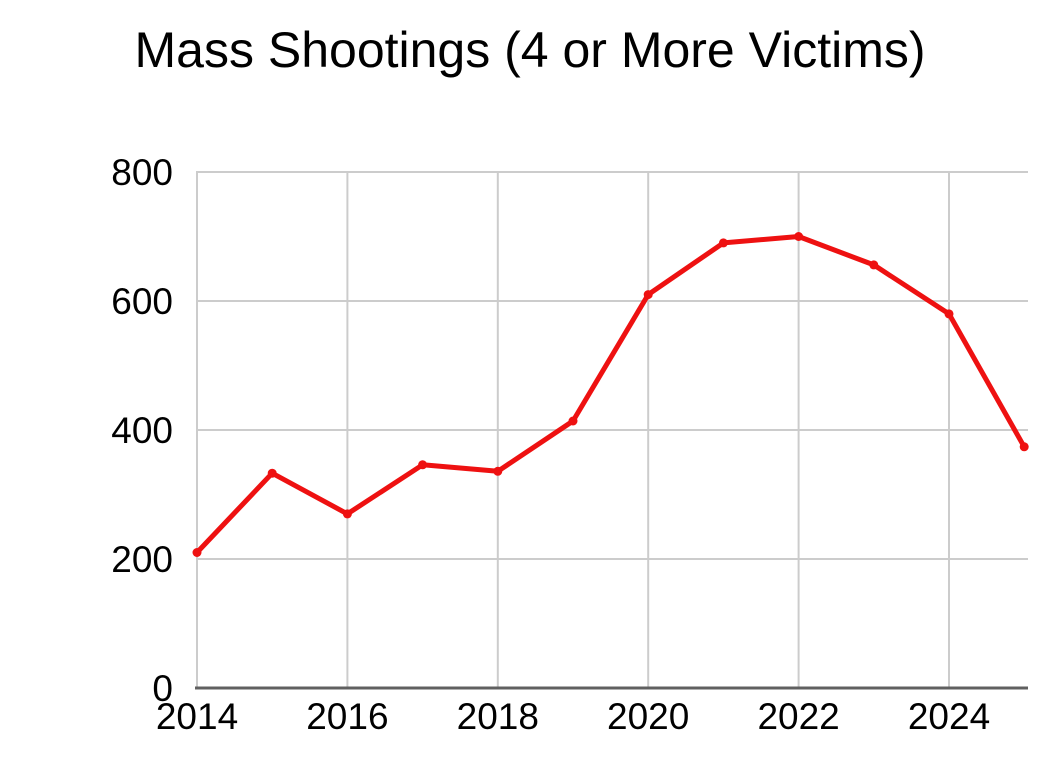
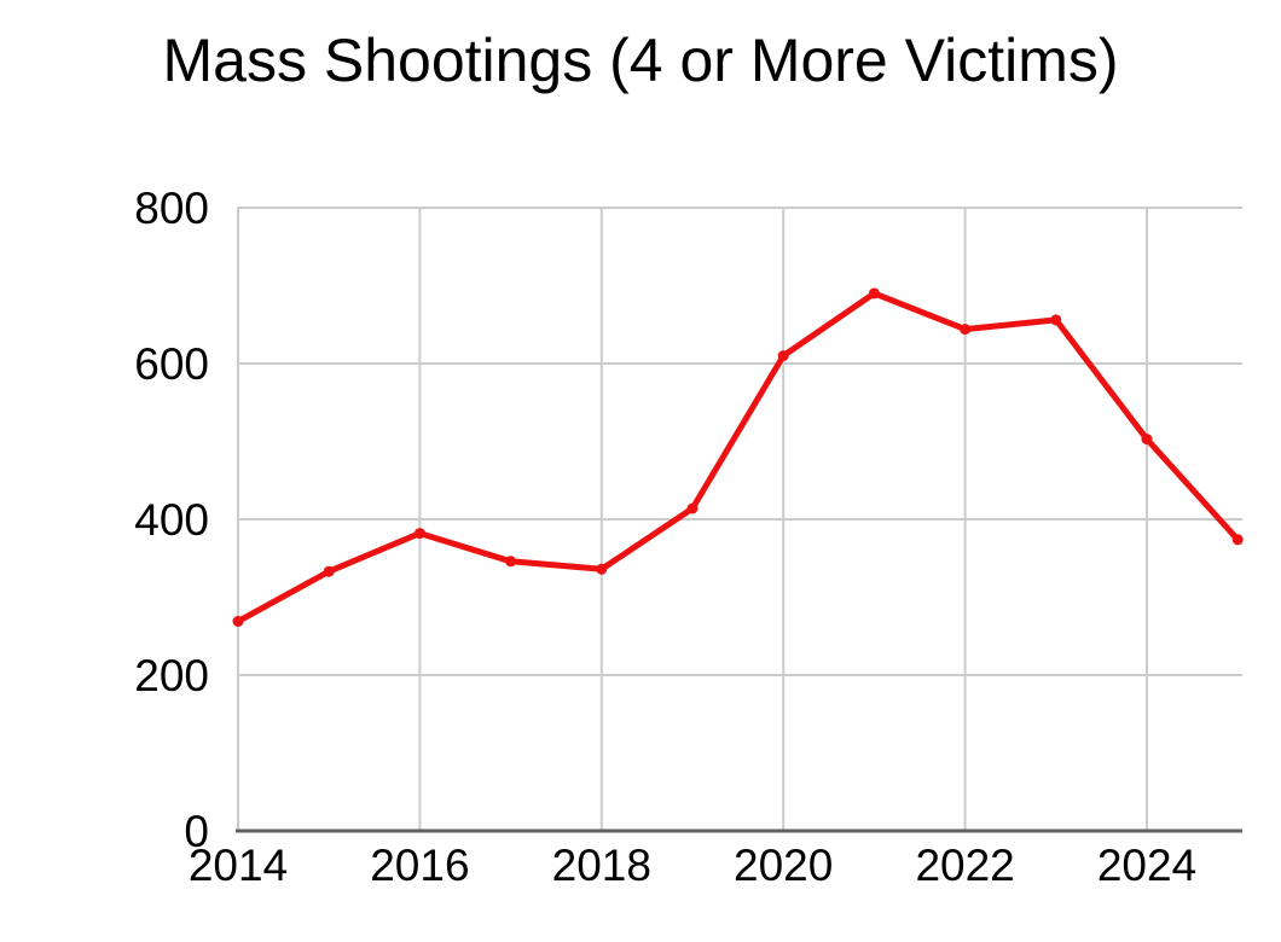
2014: 210 -> 270
2016: 270 -> 380
2022: 700 -> 640
2024: 580 -> 500
